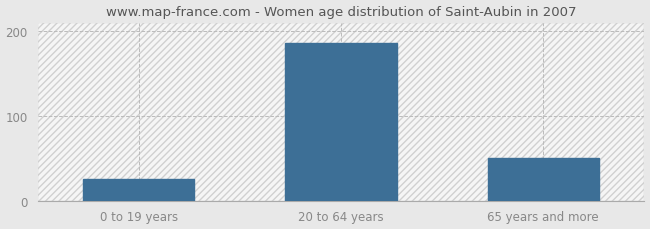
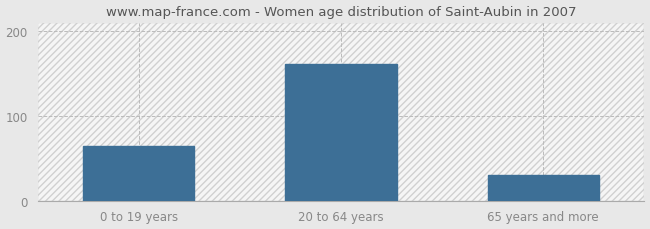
0 to 19 years: 26 -> 65
20 to 64 years: 186 -> 162
65 years and more: 50 -> 30
